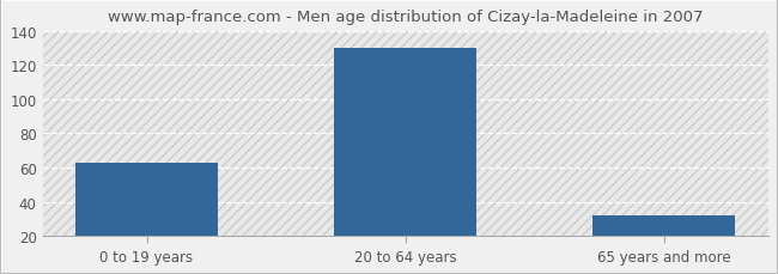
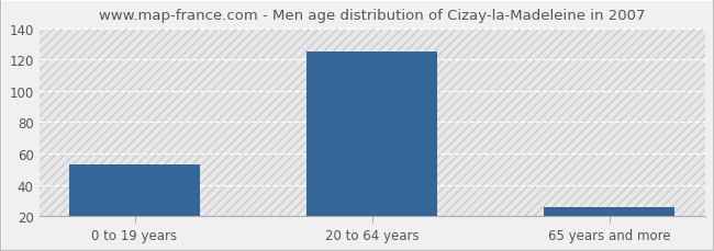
0 to 19 years: 63 -> 53
20 to 64 years: 130 -> 125
65 years and more: 32 -> 26
